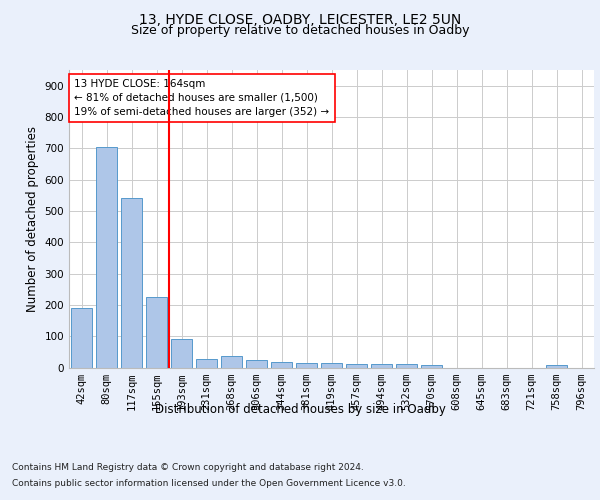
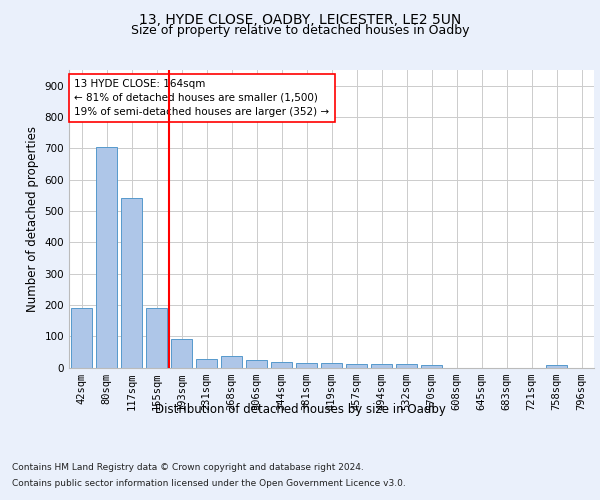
155sqm: 225 -> 190
